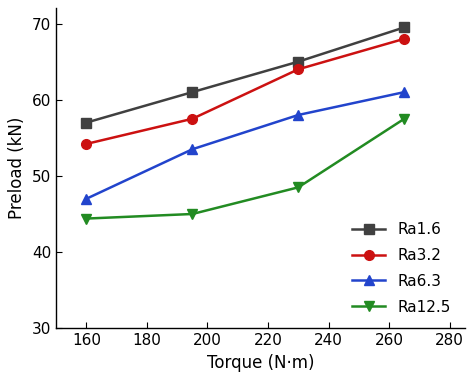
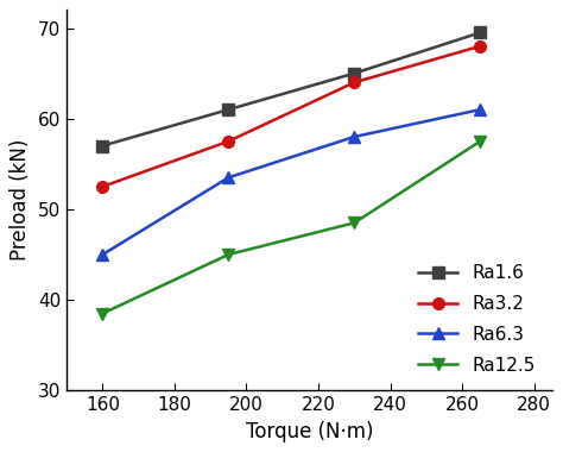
Ra3.2/160: 54.2 -> 52.5
Ra6.3/160: 47.0 -> 45.0
Ra12.5/160: 44.4 -> 38.5
